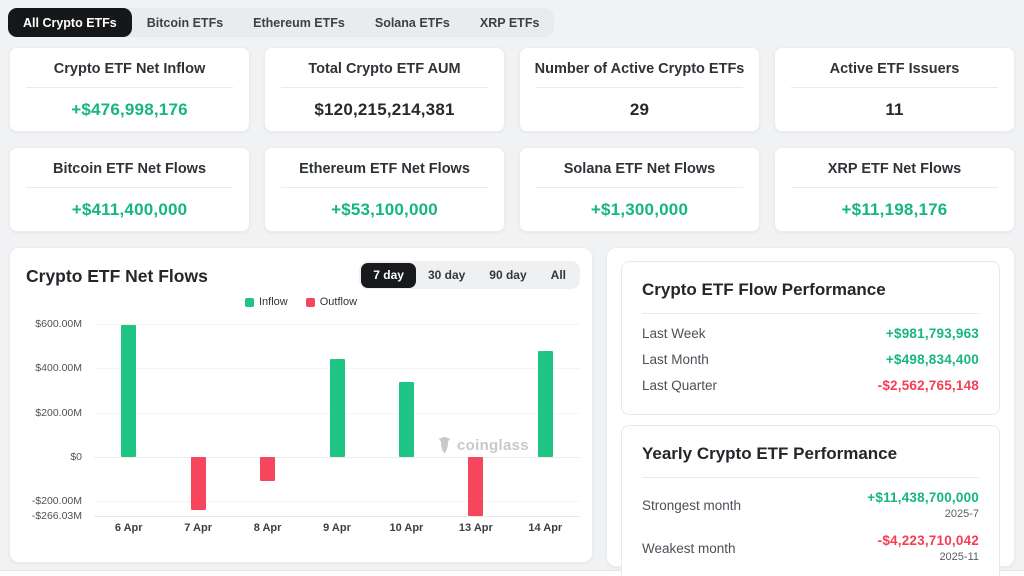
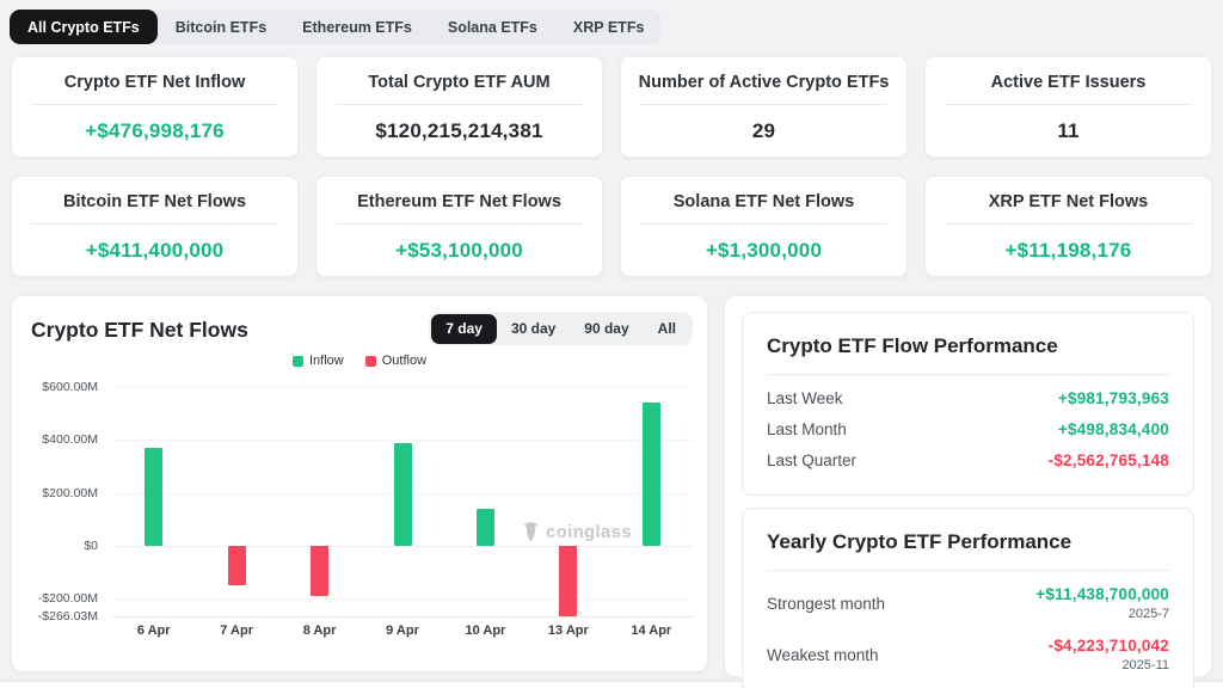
6 Apr: $600M -> $370M
7 Apr: -$240M -> -$150M
8 Apr: -$110M -> -$190M
9 Apr: $440M -> $390M
10 Apr: $340M -> $140M
14 Apr: $480M -> $540M
